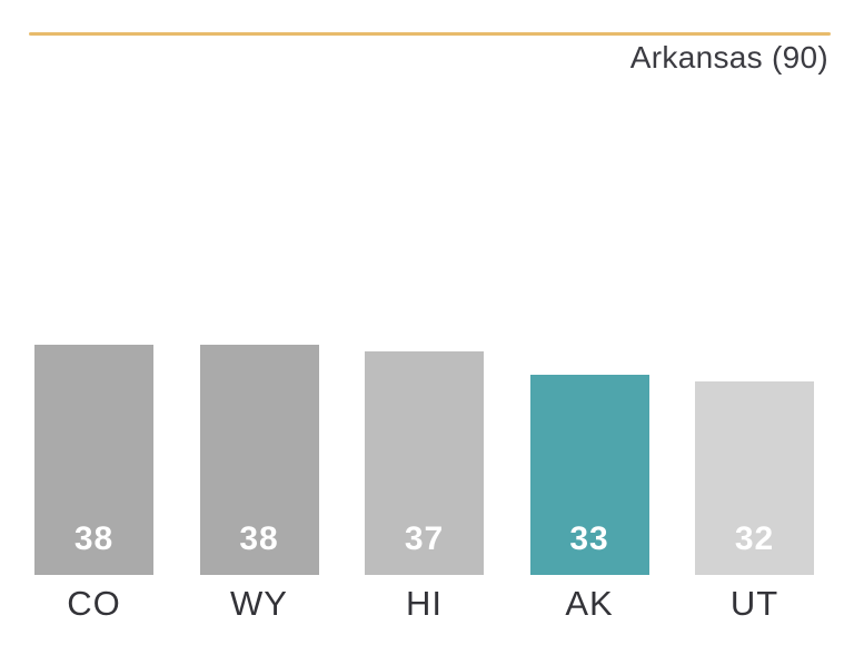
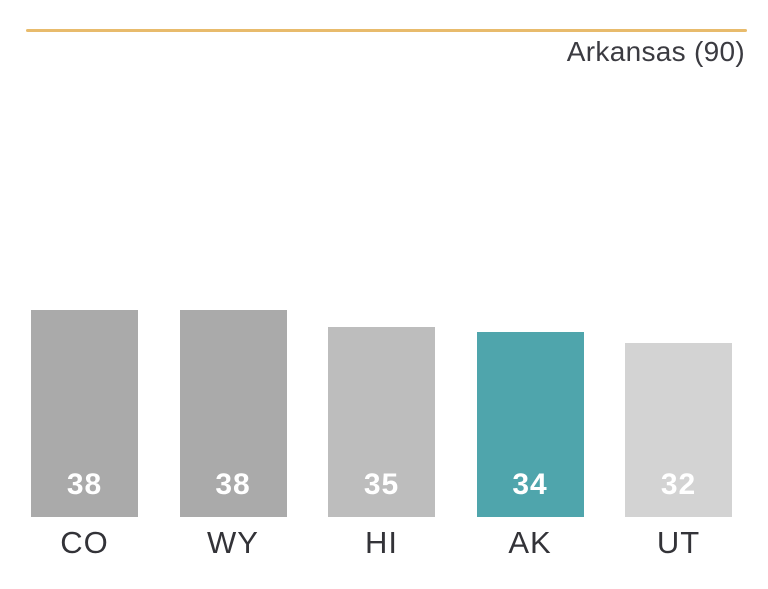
HI: 37 -> 35
AK: 33 -> 34
